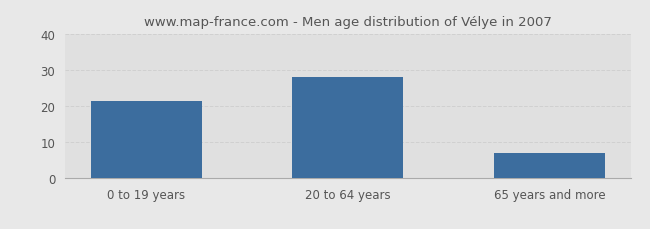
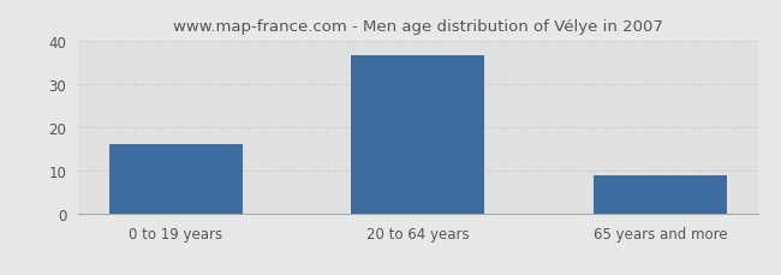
0 to 19 years: 21.5 -> 16.0
20 to 64 years: 28.0 -> 36.5
65 years and more: 7.0 -> 9.0
